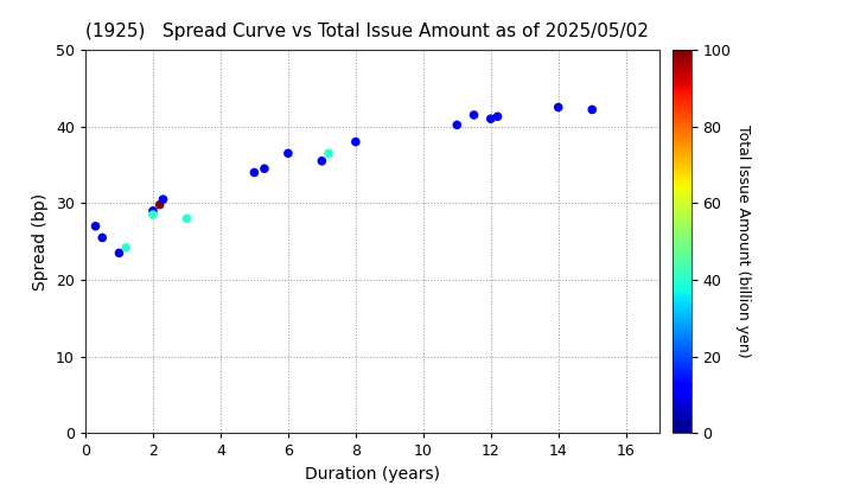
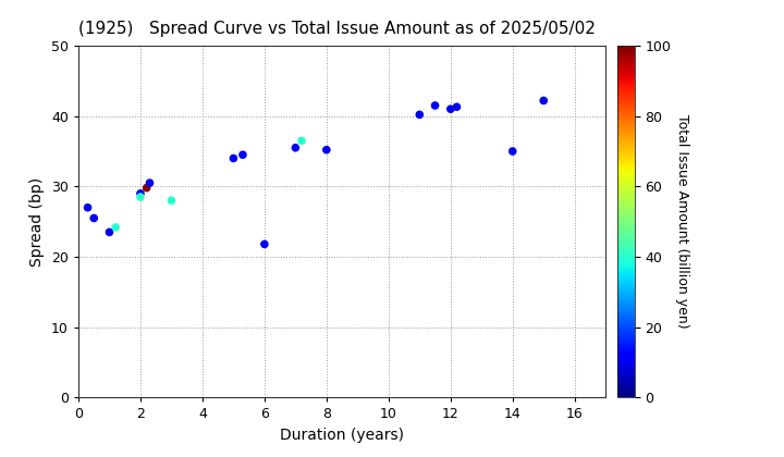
6: 36.5 -> 21.8
8: 38.0 -> 35.2
14: 42.5 -> 35.0
